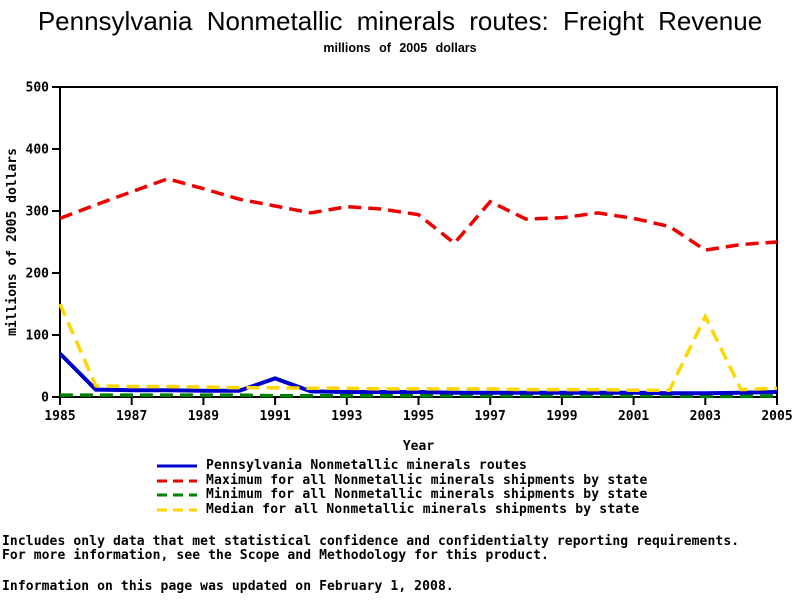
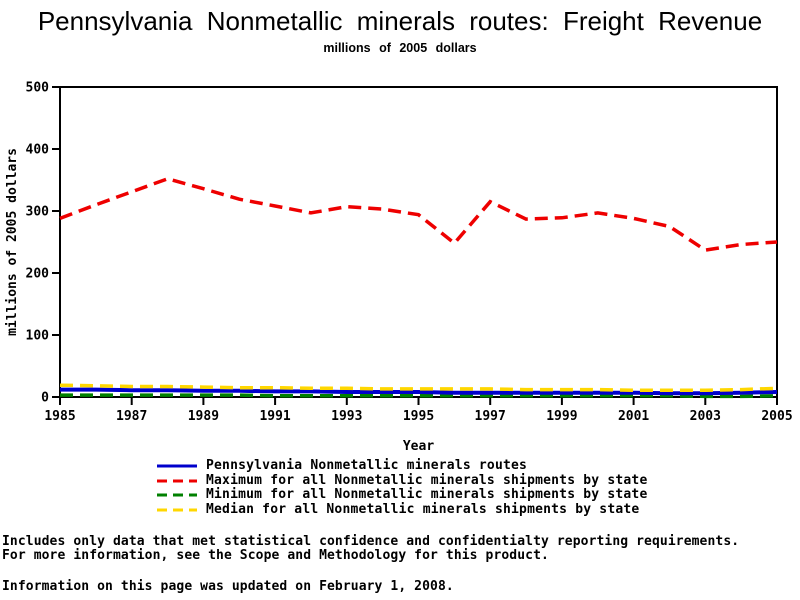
Pennsylvania Nonmetallic minerals routes/1985: 70 -> 10
Median for all Nonmetallic minerals shipments by state/1985: 150 -> 20
Pennsylvania Nonmetallic minerals routes/1991: 30 -> 10
Median for all Nonmetallic minerals shipments by state/2003: 130 -> 10
